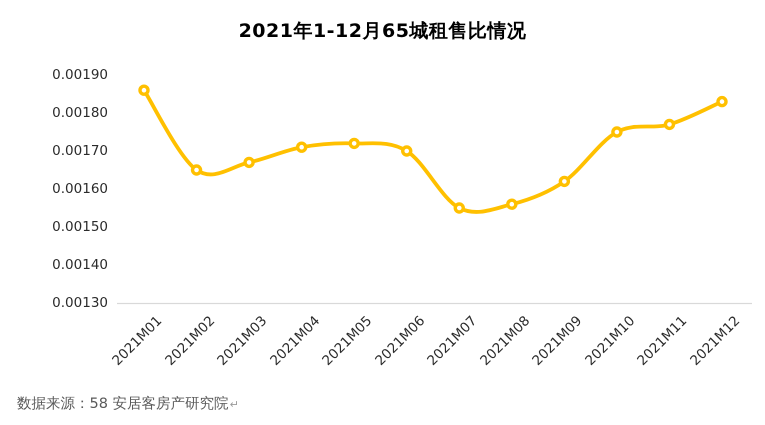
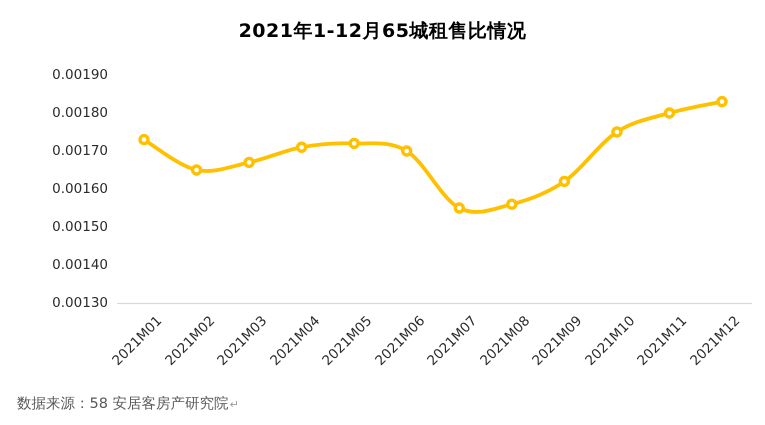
2021M01: 0.00186 -> 0.00173
2021M11: 0.00177 -> 0.00180
